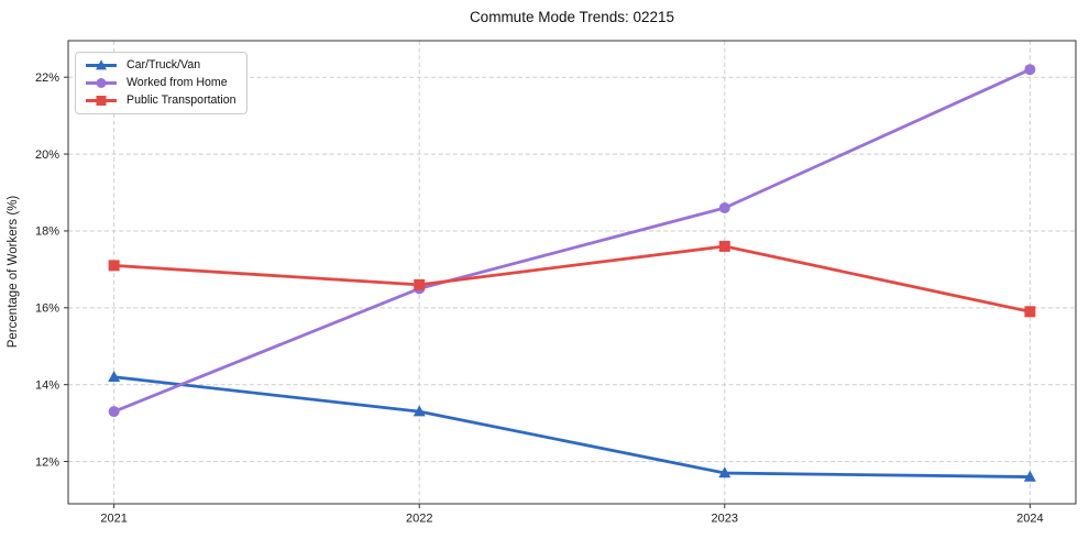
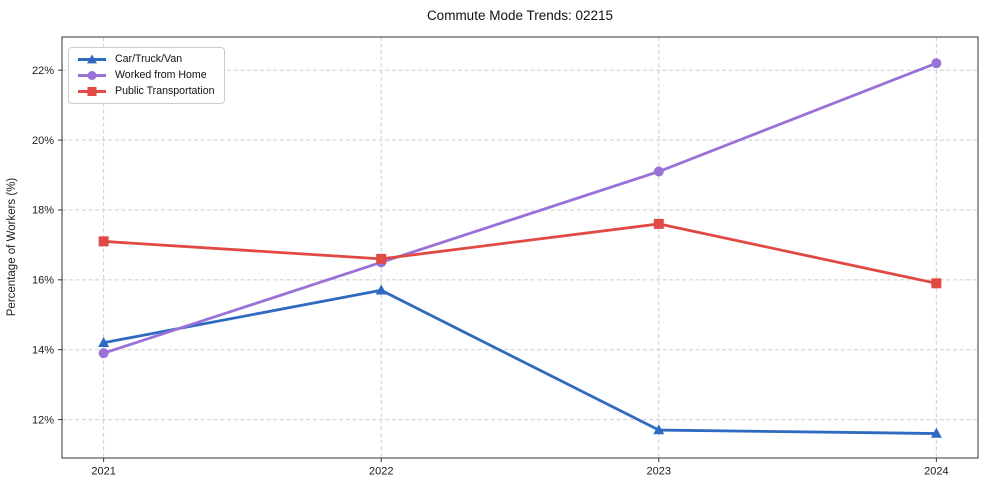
Worked from Home/2021: 13.3% -> 13.9%
Car/Truck/Van/2022: 13.3% -> 15.7%
Worked from Home/2023: 18.6% -> 19.1%
